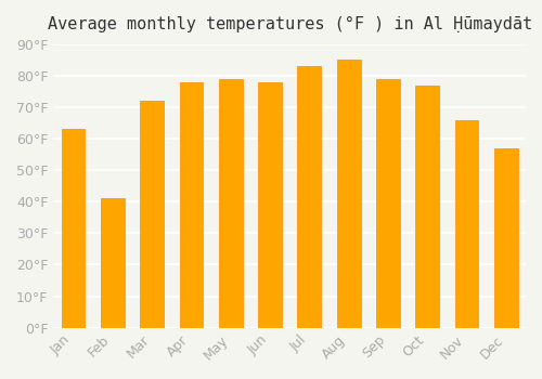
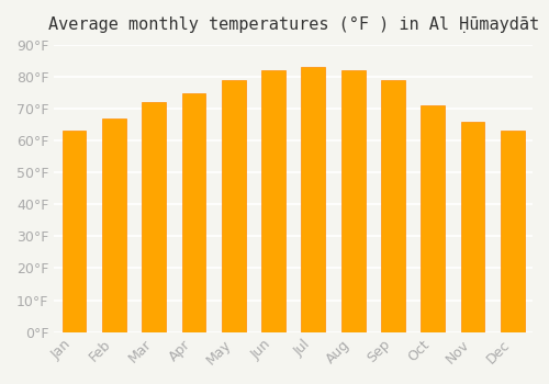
Feb: 41°F -> 67°F
Apr: 78°F -> 75°F
Jun: 78°F -> 82°F
Aug: 85°F -> 82°F
Oct: 77°F -> 71°F
Dec: 57°F -> 63°F
